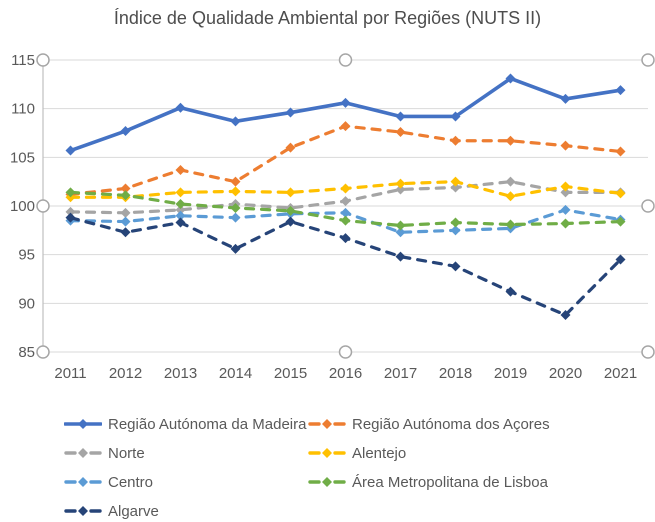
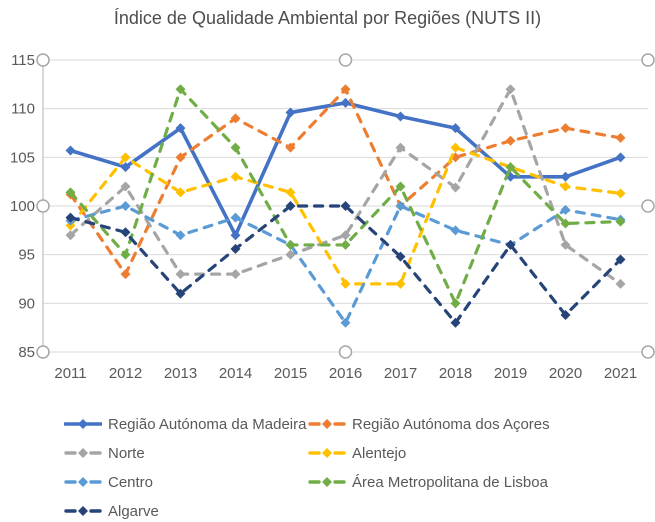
Norte/2011: 99 -> 97
Alentejo/2011: 101 -> 98
Região Autónoma da Madeira/2012: 108 -> 104
Região Autónoma dos Açores/2012: 102 -> 93
Norte/2012: 99 -> 102
Alentejo/2012: 101 -> 105
Centro/2012: 98 -> 100
Área Metropolitana de Lisboa/2012: 101 -> 95
Região Autónoma da Madeira/2013: 110 -> 108
Região Autónoma dos Açores/2013: 104 -> 105
Norte/2013: 100 -> 93
Centro/2013: 99 -> 97
Área Metropolitana de Lisboa/2013: 100 -> 112
Algarve/2013: 98 -> 91
Região Autónoma da Madeira/2014: 109 -> 97
Região Autónoma dos Açores/2014: 102 -> 109
Norte/2014: 100 -> 93
Alentejo/2014: 102 -> 103
Área Metropolitana de Lisboa/2014: 100 -> 106
Norte/2015: 100 -> 95
Centro/2015: 99 -> 96
Área Metropolitana de Lisboa/2015: 100 -> 96
Algarve/2015: 98 -> 100
Região Autónoma dos Açores/2016: 108 -> 112
Norte/2016: 100 -> 97
Alentejo/2016: 102 -> 92
Centro/2016: 99 -> 88
Área Metropolitana de Lisboa/2016: 98 -> 96
Algarve/2016: 97 -> 100
Região Autónoma dos Açores/2017: 108 -> 100
Norte/2017: 102 -> 106
Alentejo/2017: 102 -> 92
Centro/2017: 97 -> 100
Área Metropolitana de Lisboa/2017: 98 -> 102
Região Autónoma da Madeira/2018: 109 -> 108
Região Autónoma dos Açores/2018: 107 -> 105
Alentejo/2018: 102 -> 106
Área Metropolitana de Lisboa/2018: 98 -> 90
Algarve/2018: 94 -> 88
Região Autónoma da Madeira/2019: 113 -> 103
Norte/2019: 102 -> 112
Alentejo/2019: 101 -> 104
Centro/2019: 98 -> 96
Área Metropolitana de Lisboa/2019: 98 -> 104
Algarve/2019: 91 -> 96
Região Autónoma da Madeira/2020: 111 -> 103
Região Autónoma dos Açores/2020: 106 -> 108
Norte/2020: 101 -> 96
Região Autónoma da Madeira/2021: 112 -> 105
Região Autónoma dos Açores/2021: 106 -> 107
Norte/2021: 101 -> 92
